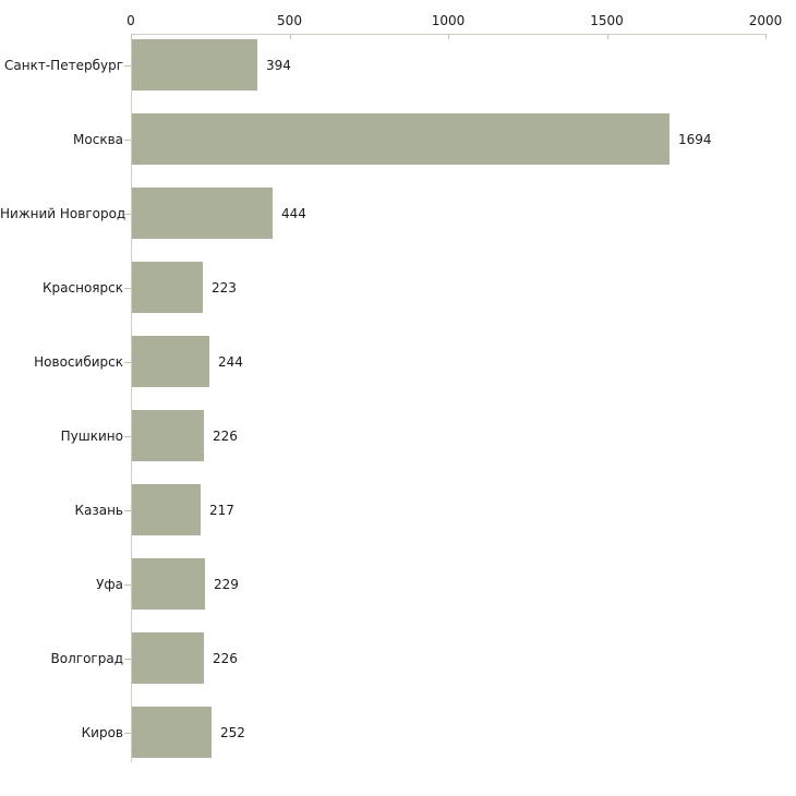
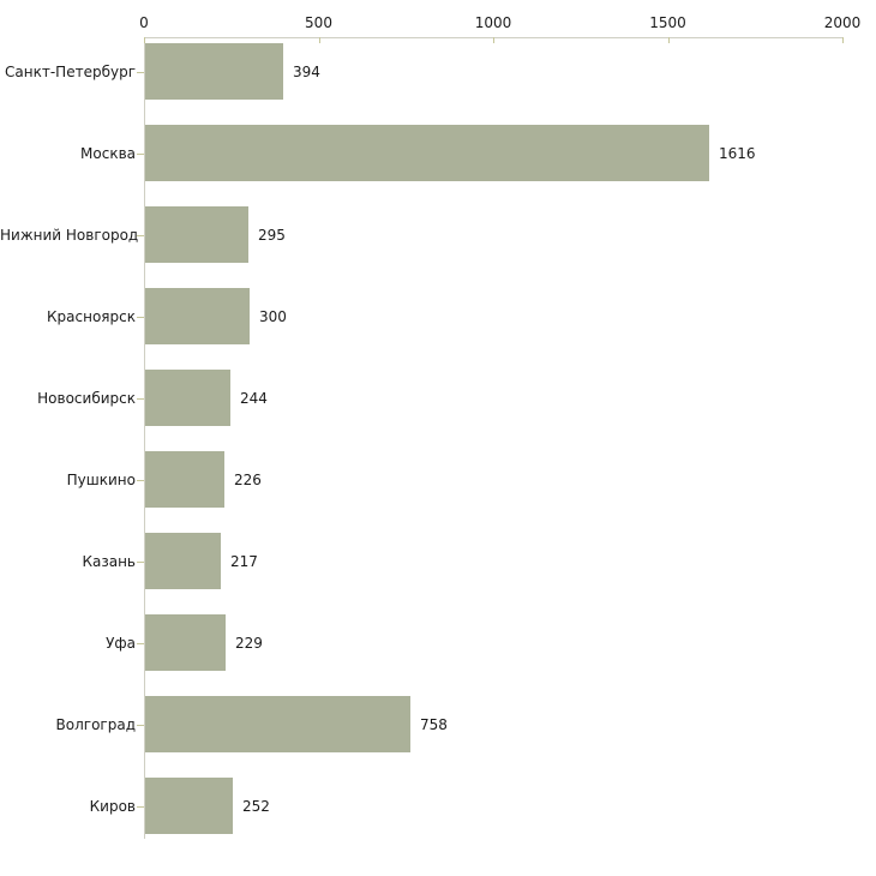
Москва: 1694 -> 1616
Нижний Новгород: 444 -> 295
Красноярск: 223 -> 300
Волгоград: 226 -> 758
